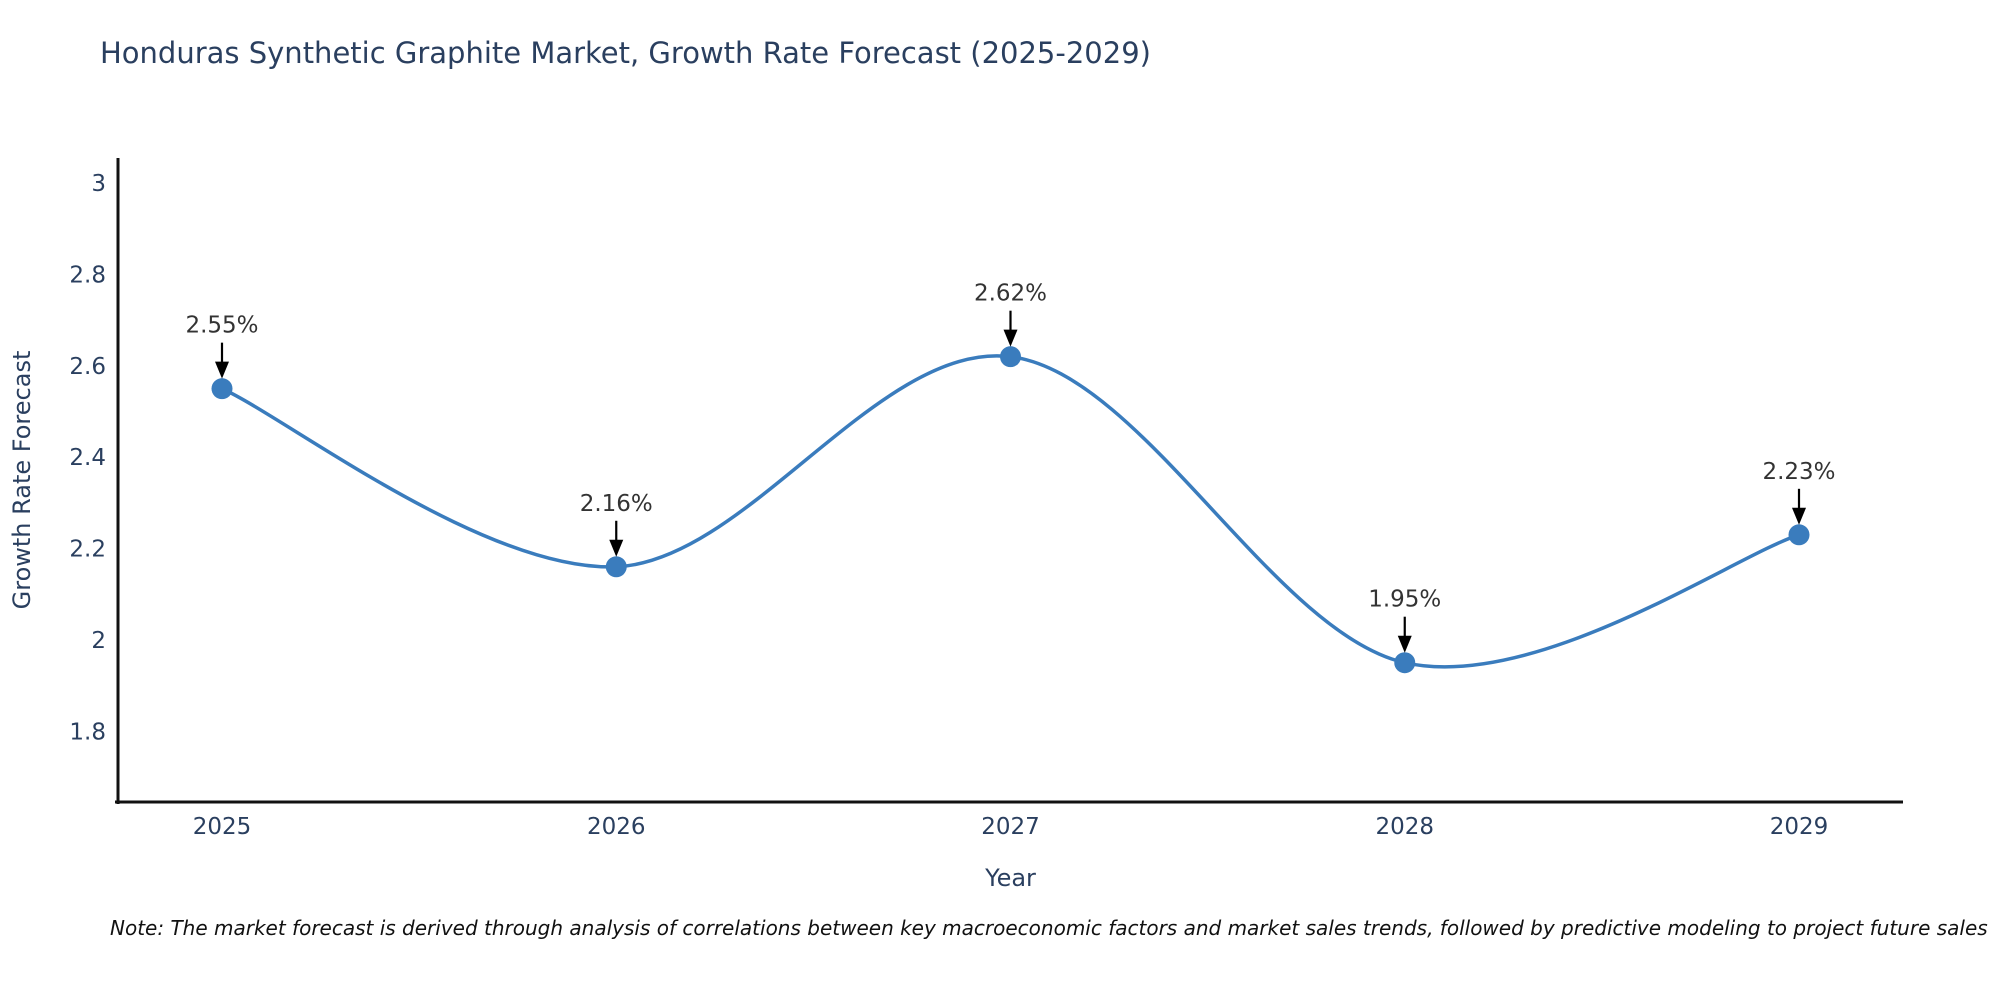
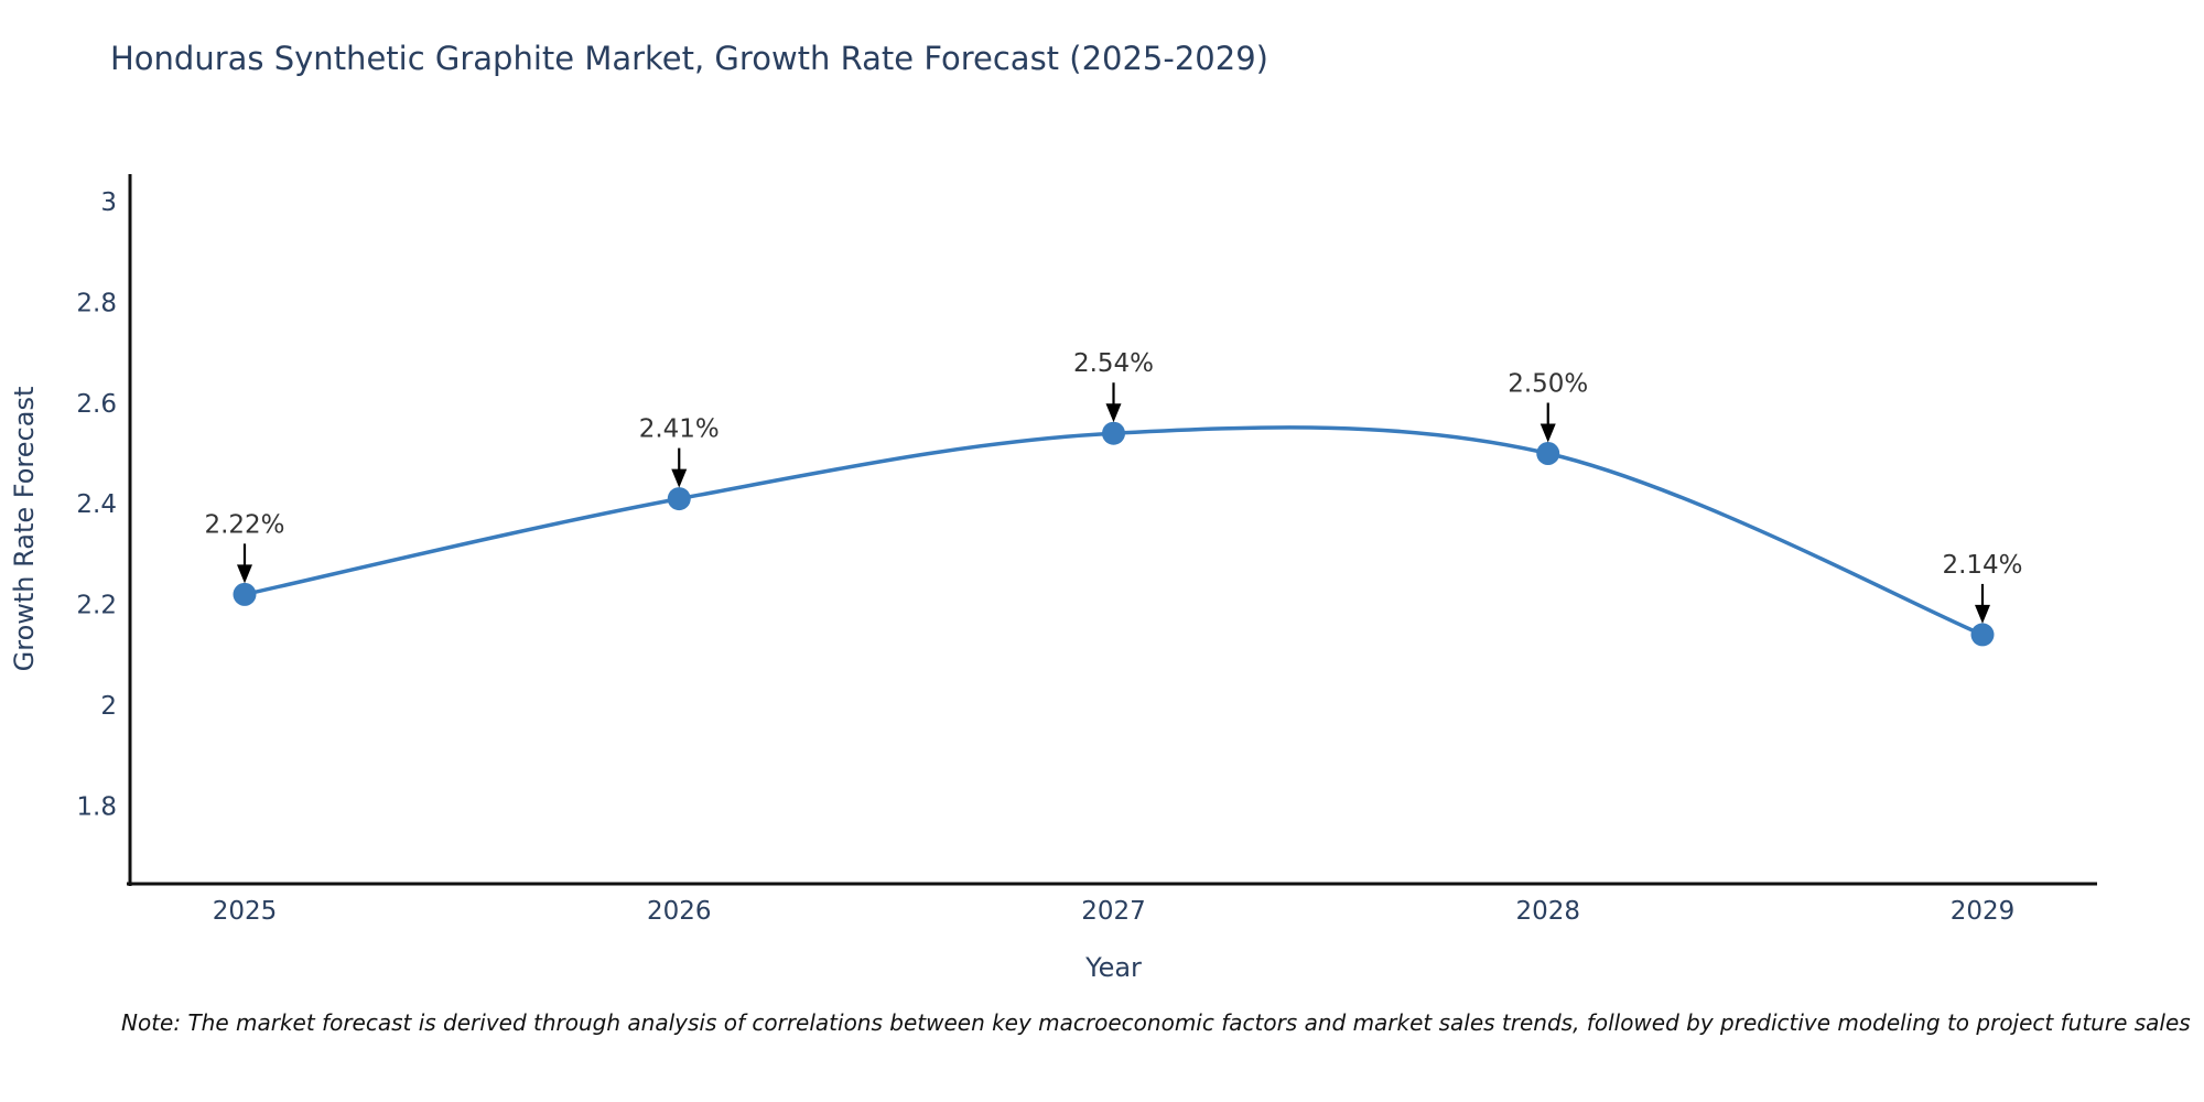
2025: 2.55% -> 2.22%
2026: 2.16% -> 2.41%
2027: 2.62% -> 2.54%
2028: 1.95% -> 2.50%
2029: 2.23% -> 2.14%
